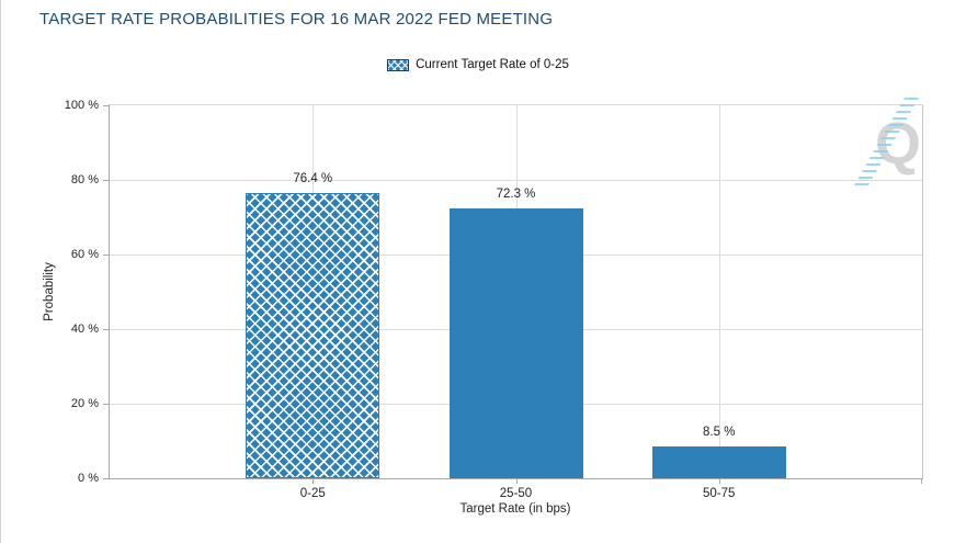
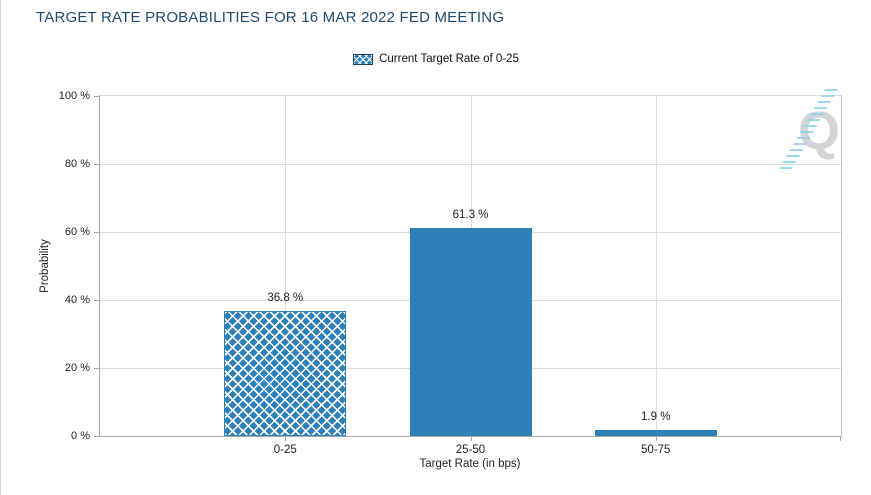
0-25: 76.4 -> 36.8
25-50: 72.3 -> 61.3
50-75: 8.5 -> 1.9
